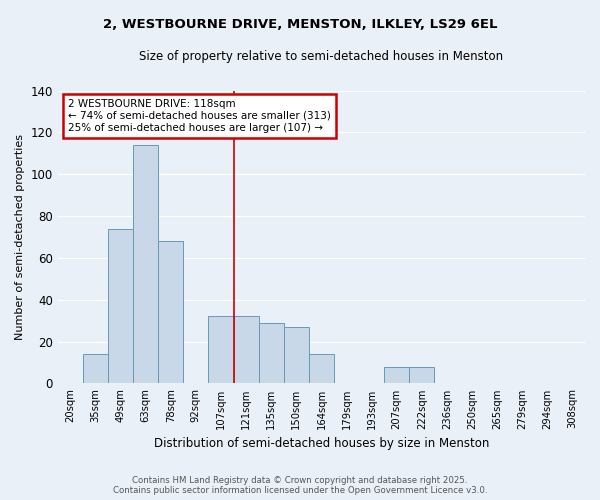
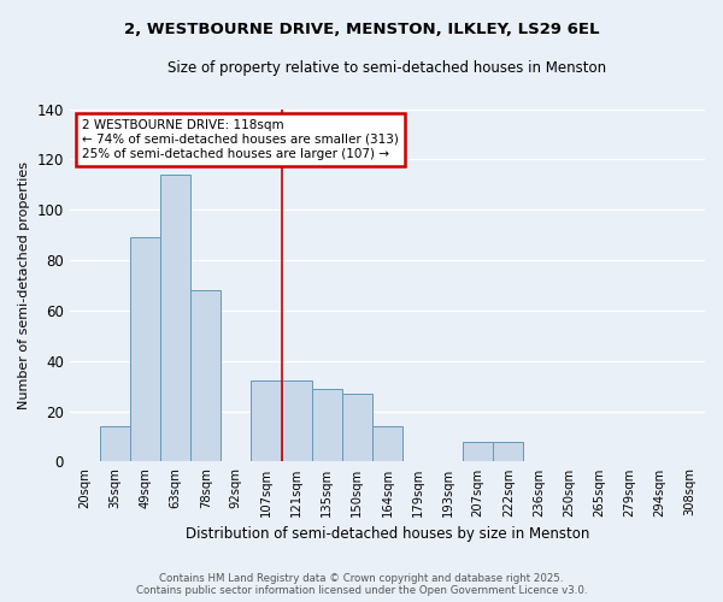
49sqm: 74 -> 89
